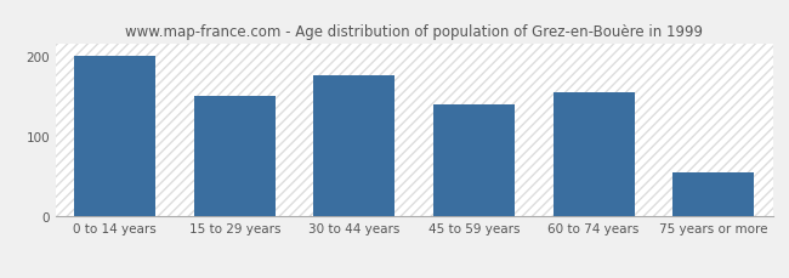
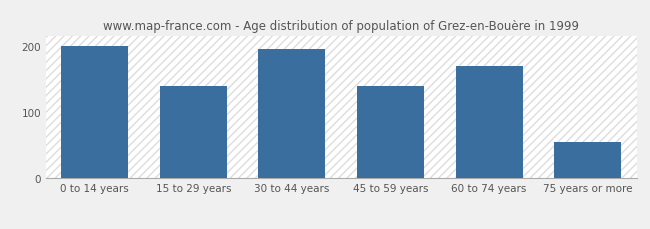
15 to 29 years: 150 -> 140
30 to 44 years: 176 -> 195
60 to 74 years: 154 -> 170
